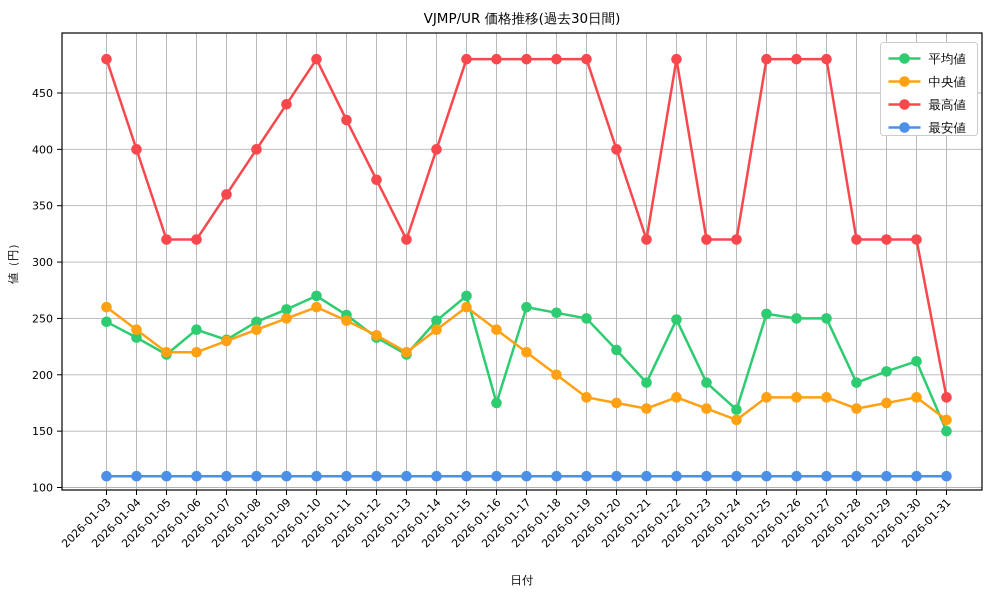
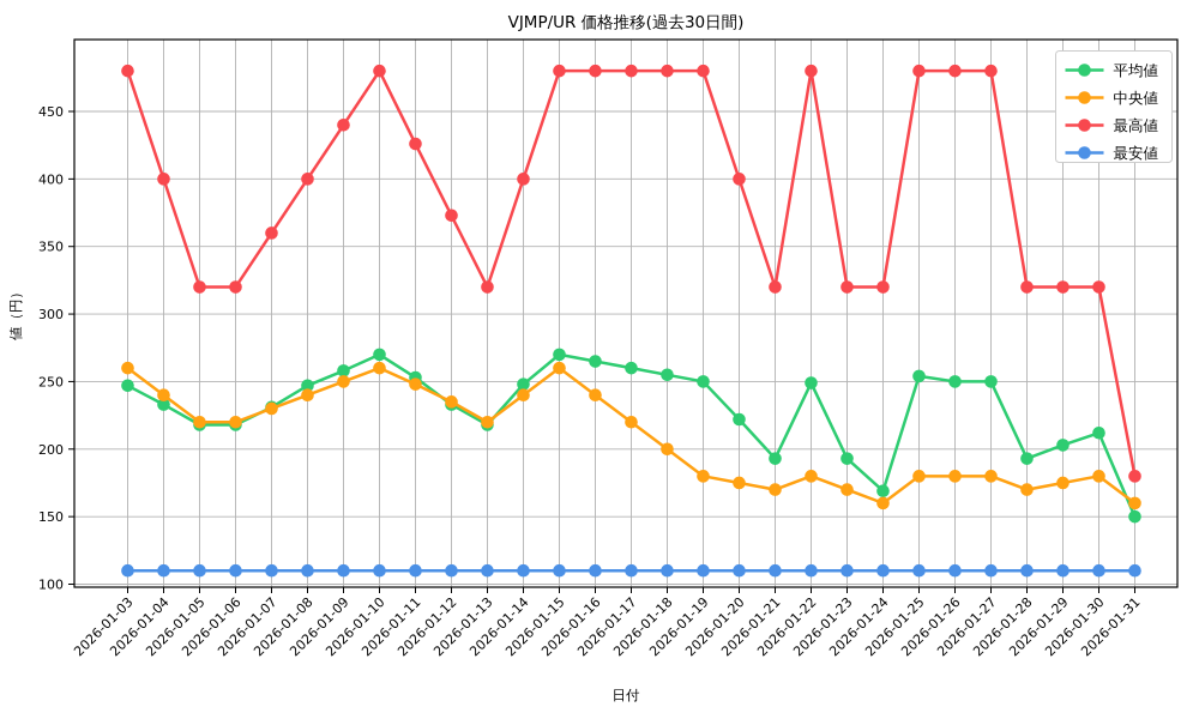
平均値/2026-01-06: 240 -> 218
平均値/2026-01-16: 175 -> 265
